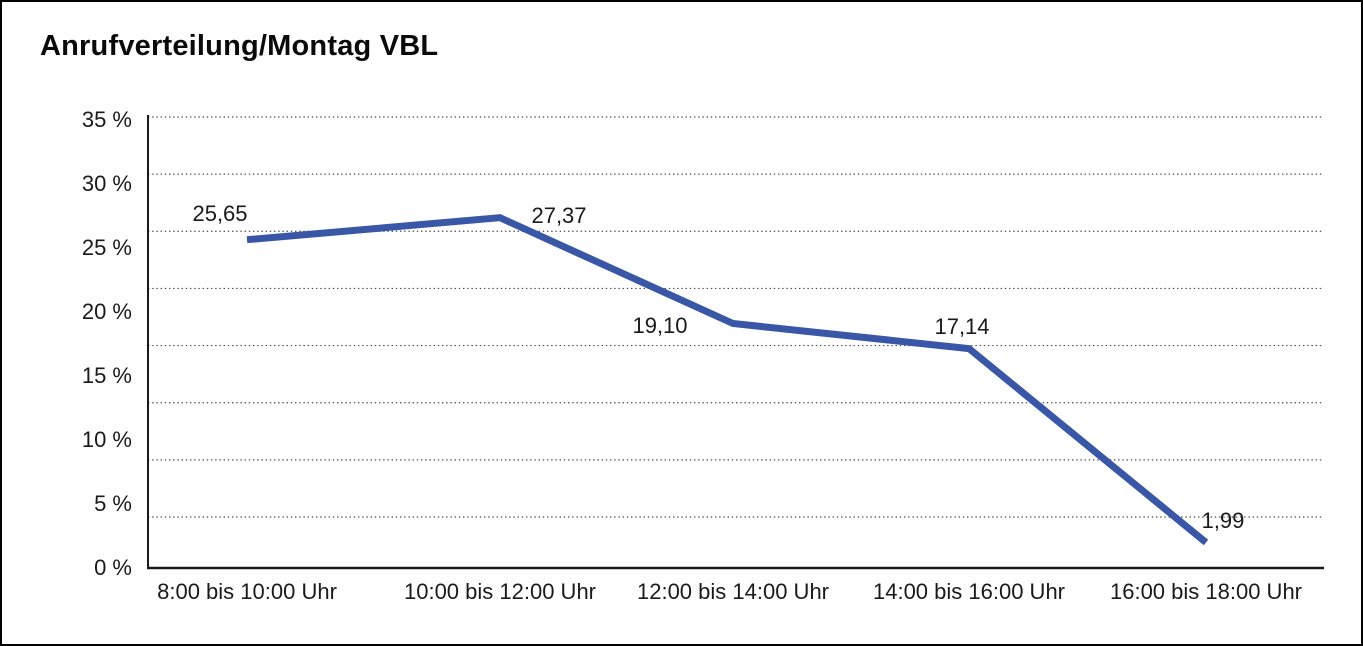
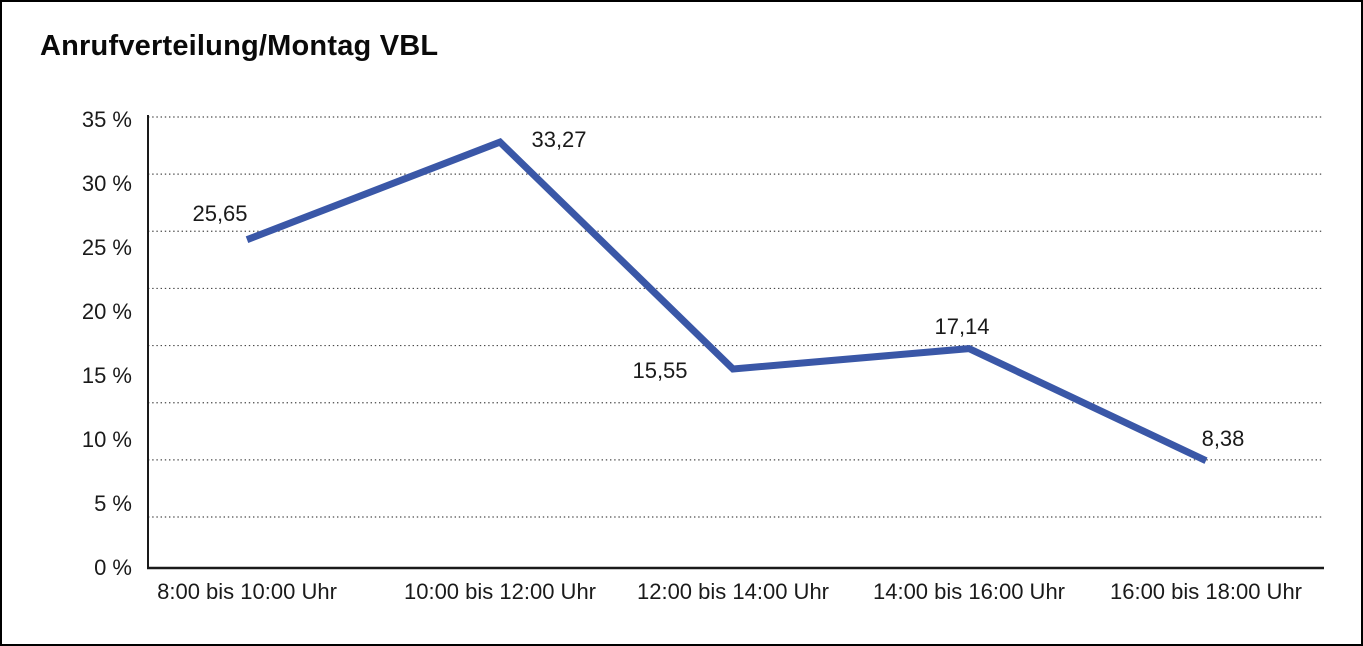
10:00 bis 12:00 Uhr: 27,37 -> 33,27
12:00 bis 14:00 Uhr: 19,10 -> 15,55
16:00 bis 18:00 Uhr: 1,99 -> 8,38
